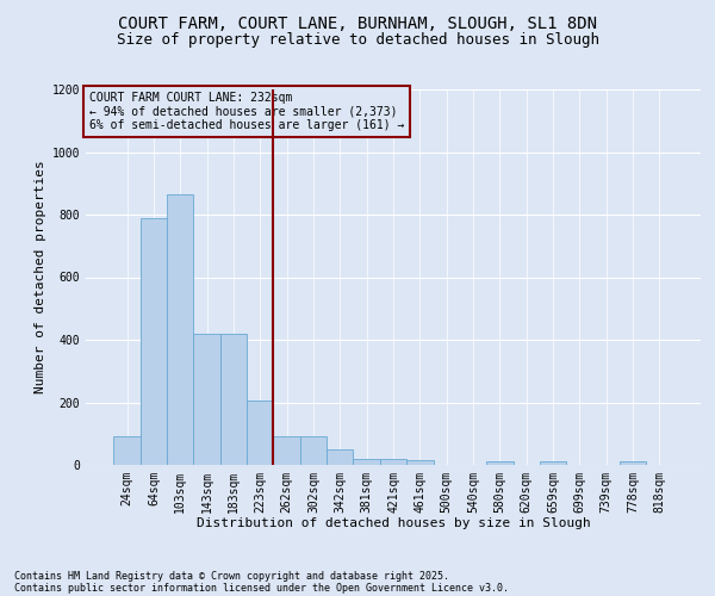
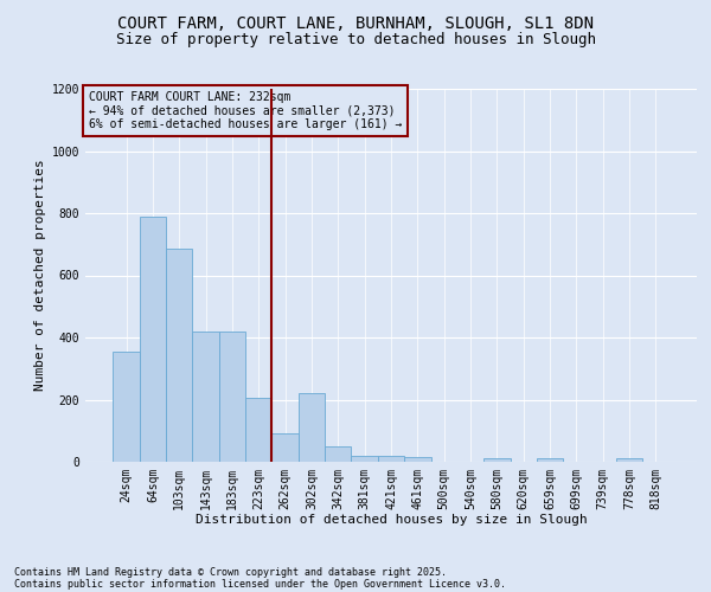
24sqm: 90 -> 355
103sqm: 865 -> 685
302sqm: 90 -> 220
